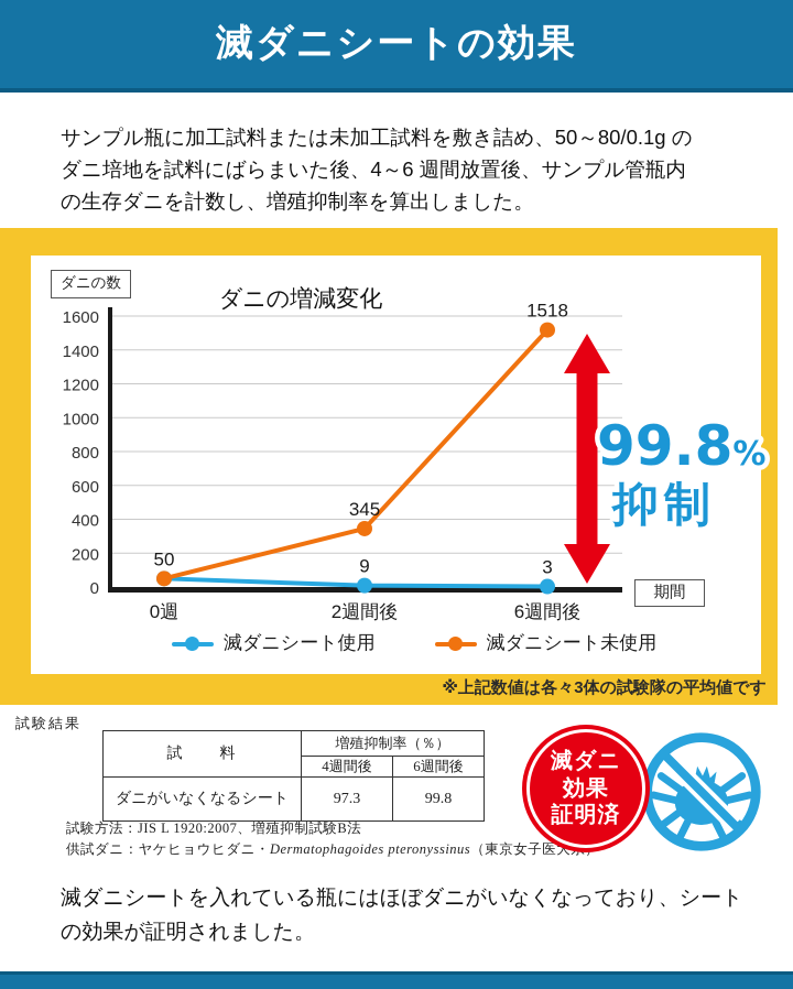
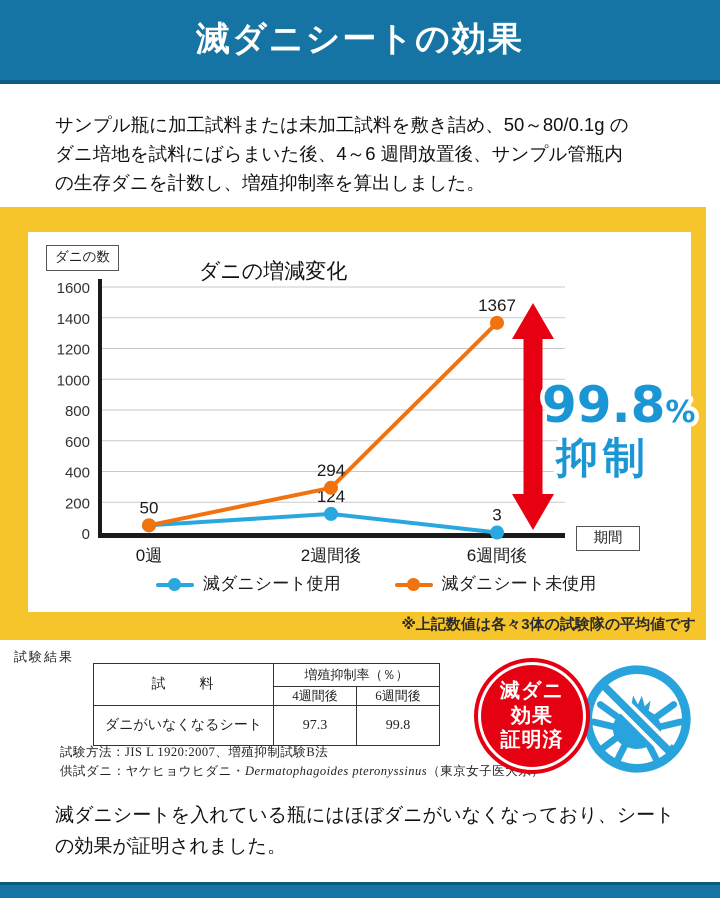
滅ダニシート使用/2週間後: 9 -> 124
滅ダニシート未使用/2週間後: 345 -> 294
滅ダニシート未使用/6週間後: 1518 -> 1367
